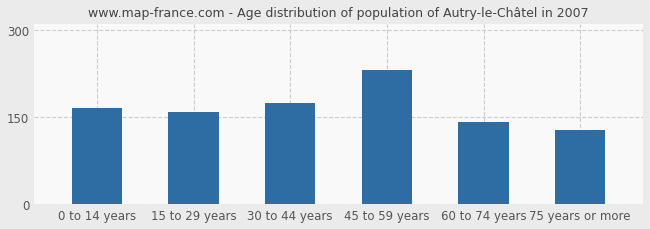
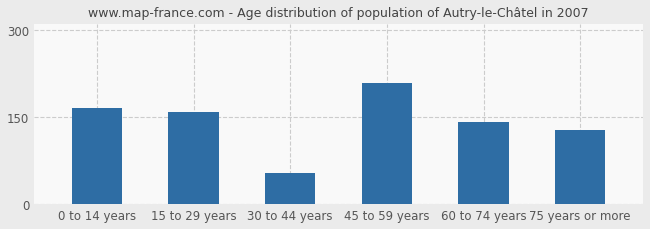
30 to 44 years: 175 -> 54
45 to 59 years: 232 -> 208
